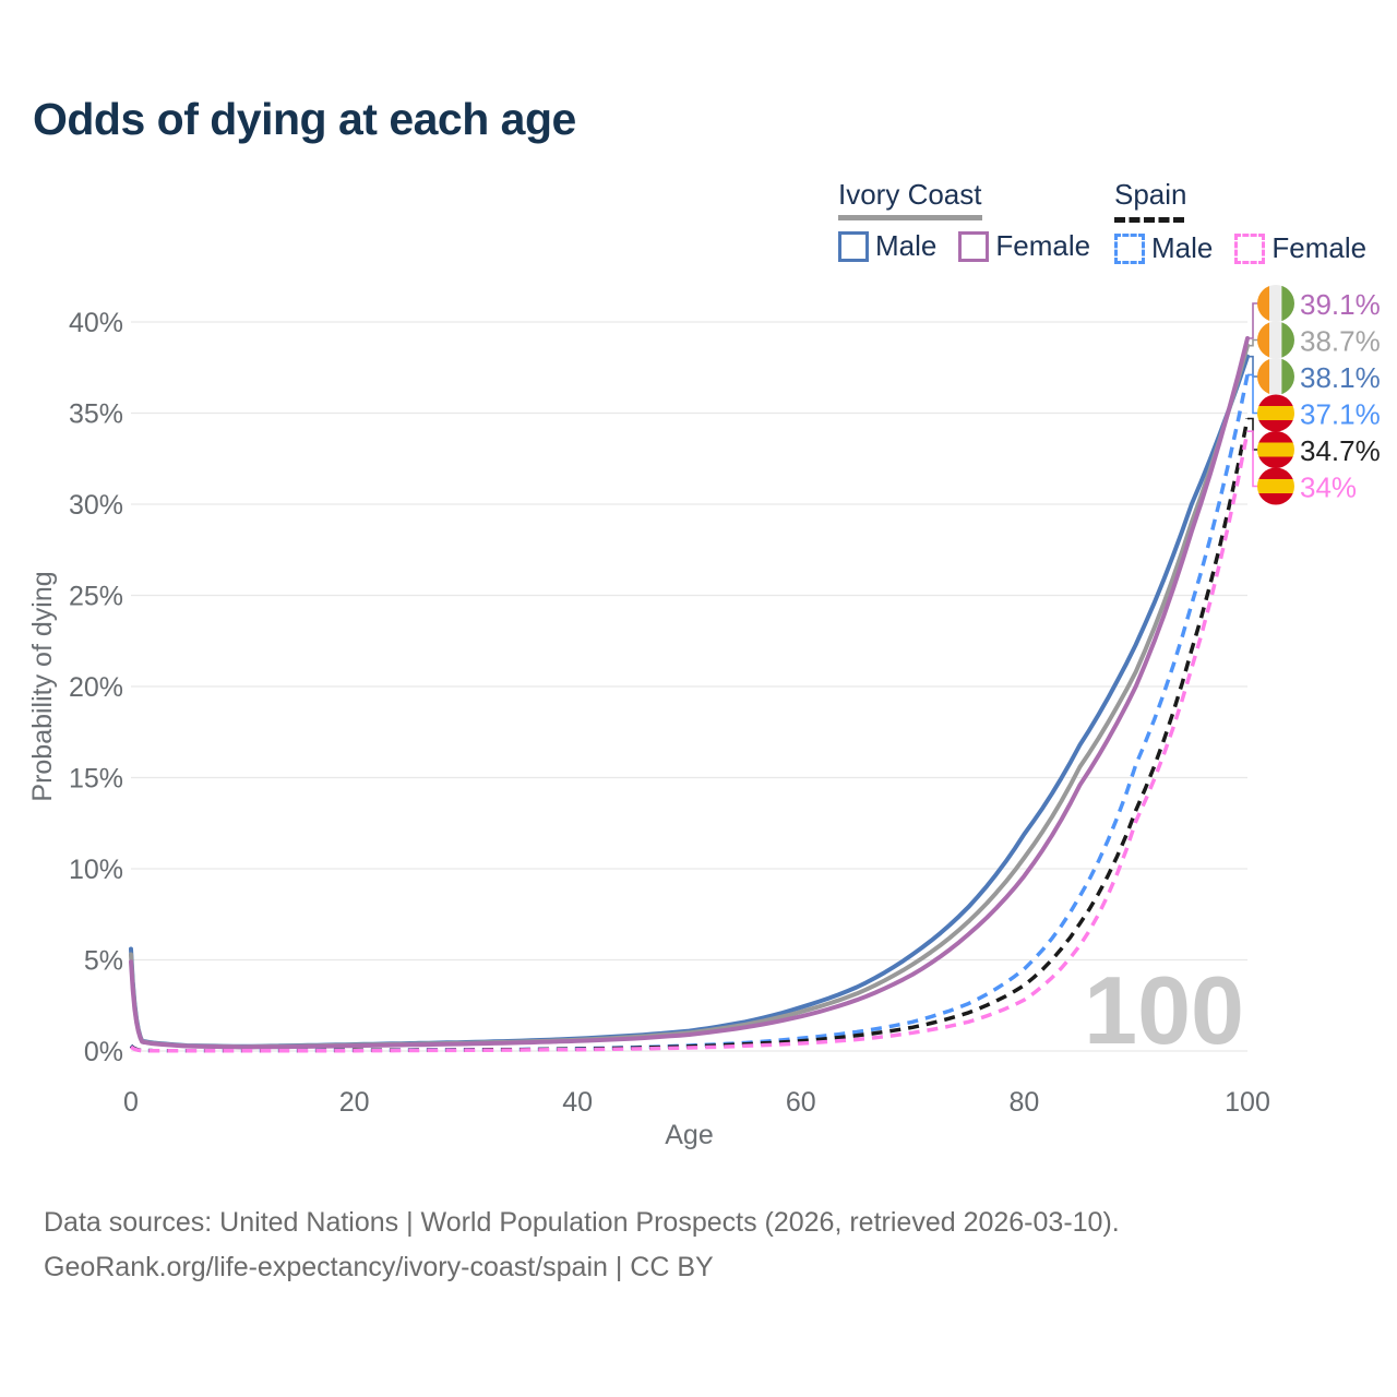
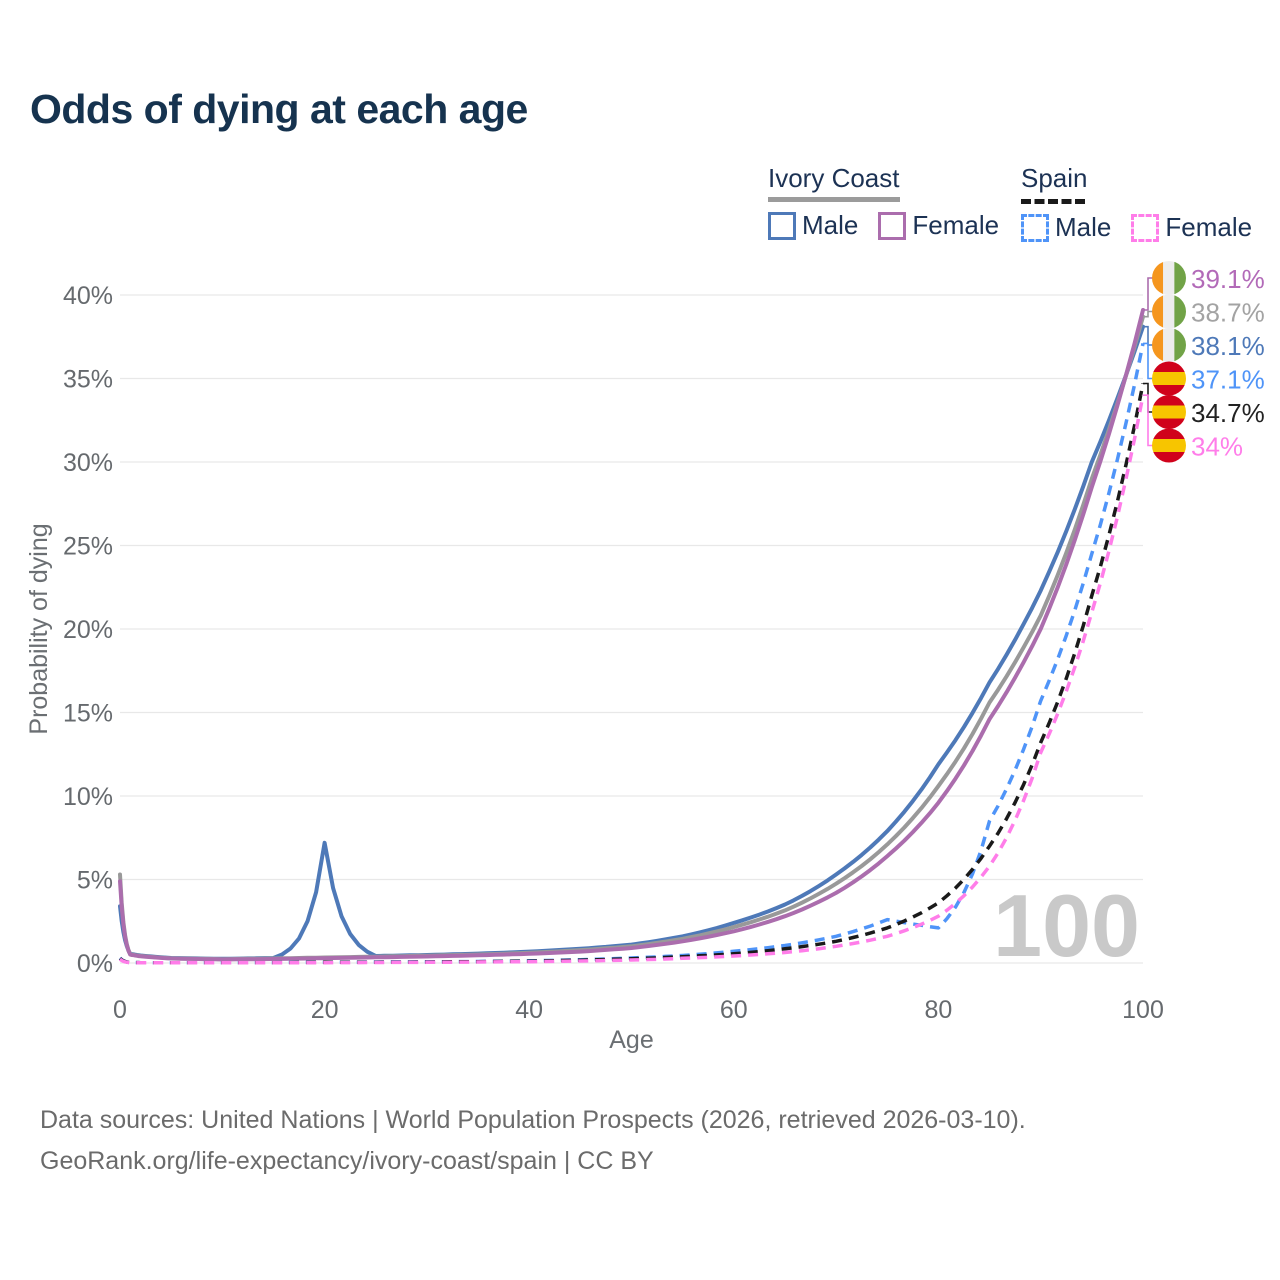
Ivory Coast Male/0: 5.6% -> 3.4%
Ivory Coast Male/20: 0.4% -> 7.2%
Spain Male/80: 4.5% -> 2.1%
